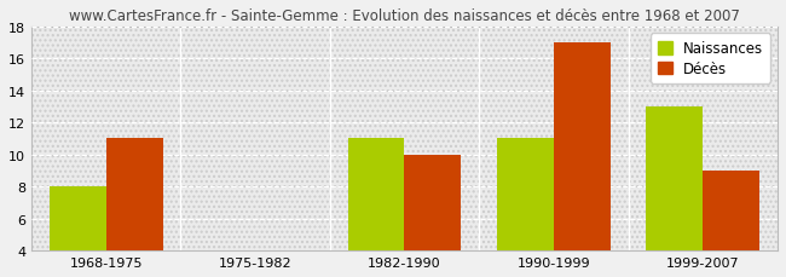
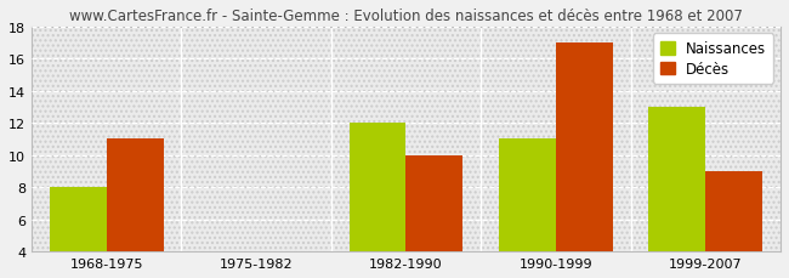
Naissances/1982-1990: 11 -> 12
